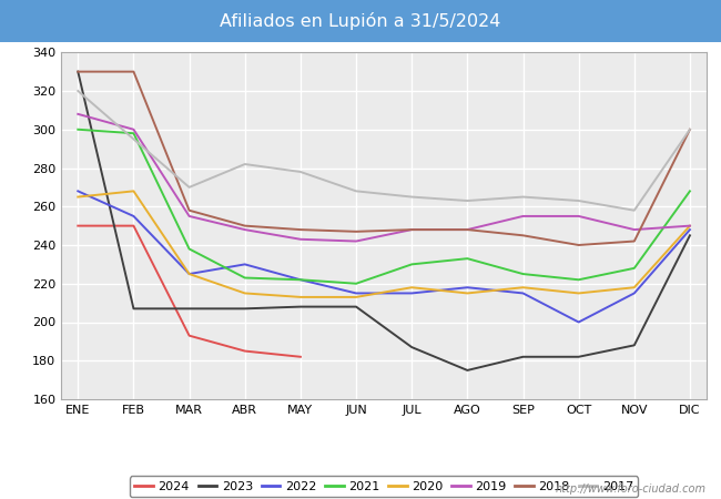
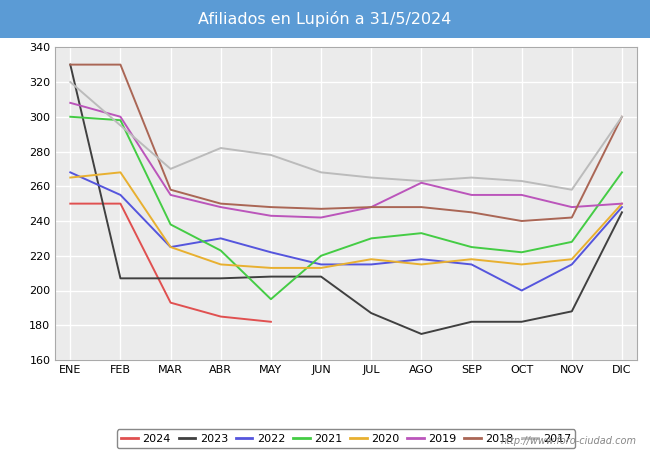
2021/MAY: 222 -> 195
2019/AGO: 248 -> 262
